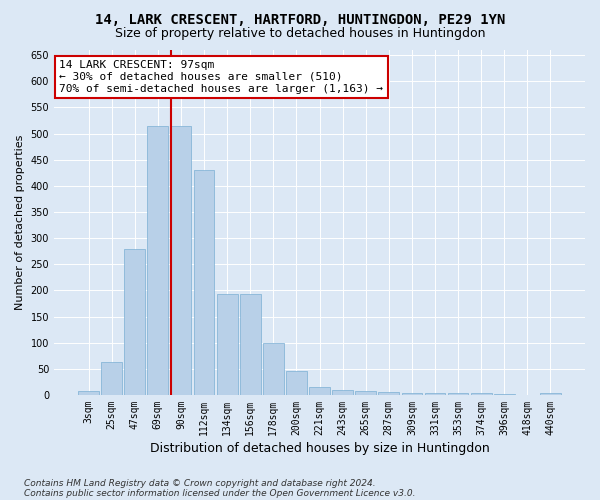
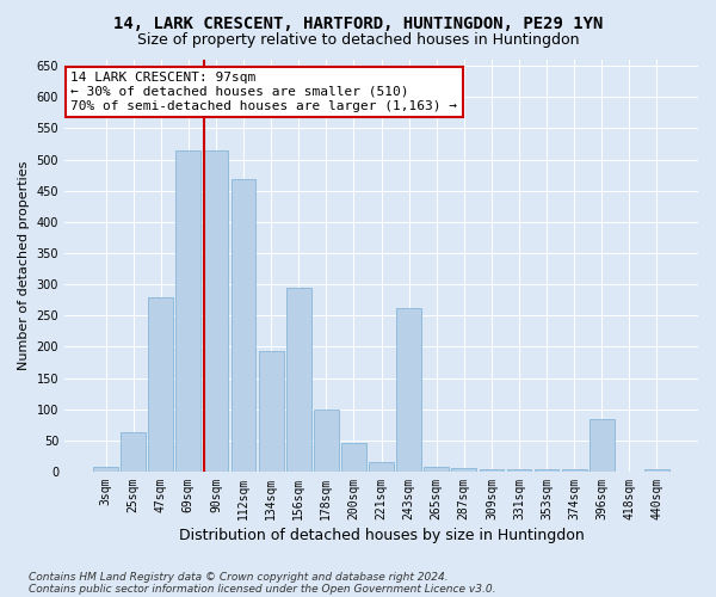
112sqm: 430 -> 468
156sqm: 193 -> 294
243sqm: 10 -> 262
396sqm: 1 -> 84
